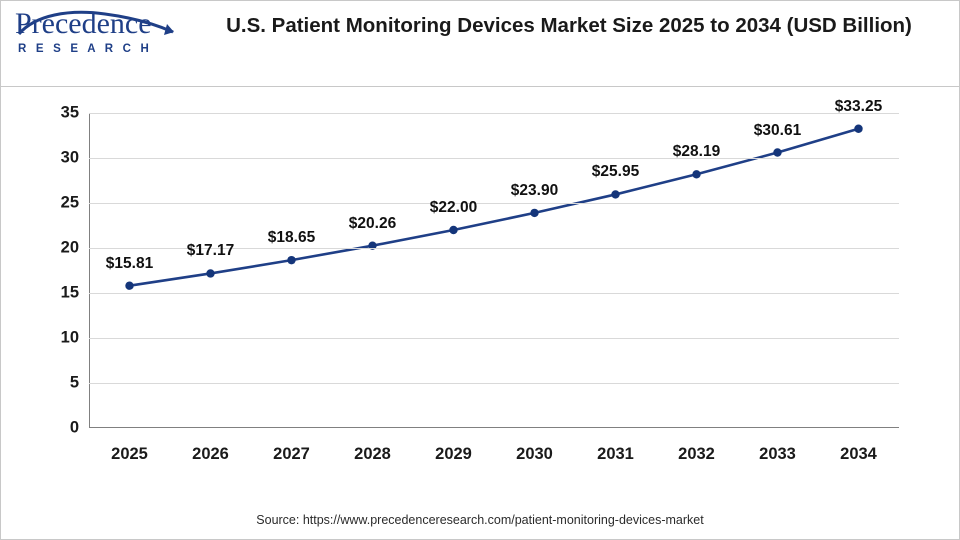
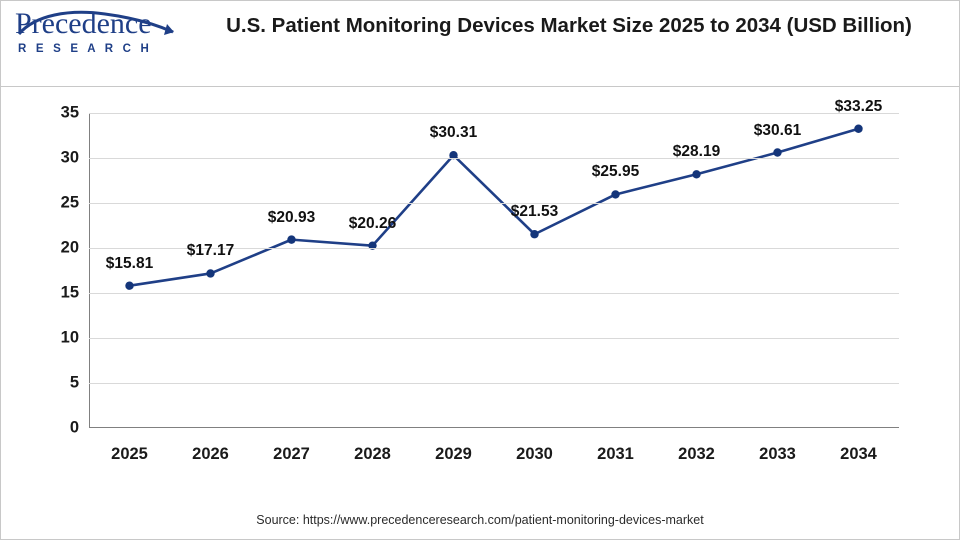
2027: $18.65 -> $20.93
2029: $22.00 -> $30.31
2030: $23.90 -> $21.53
